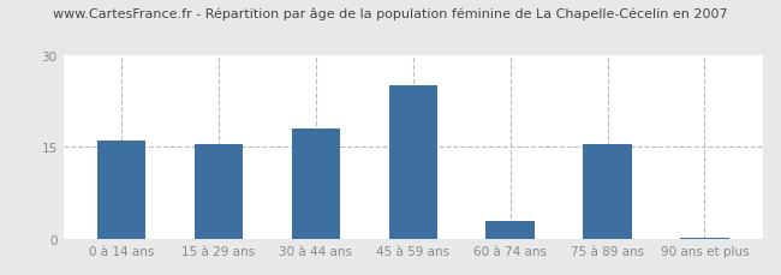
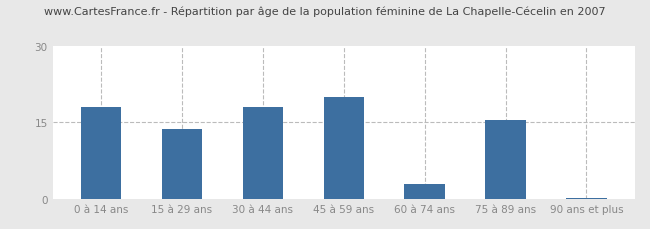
0 à 14 ans: 16.0 -> 18.0
15 à 29 ans: 15.5 -> 13.8
45 à 59 ans: 25.0 -> 20.0
